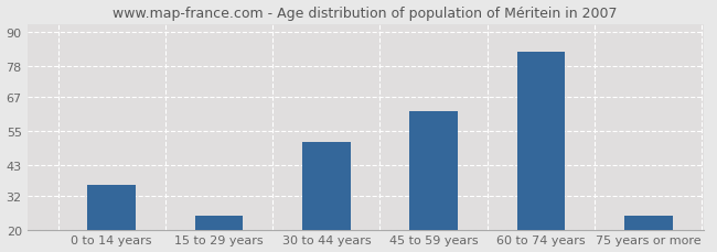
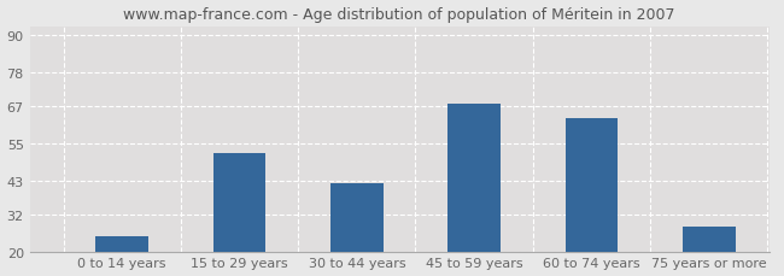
0 to 14 years: 36 -> 25
15 to 29 years: 25 -> 52
30 to 44 years: 51 -> 42
45 to 59 years: 62 -> 68
60 to 74 years: 83 -> 63
75 years or more: 25 -> 28
